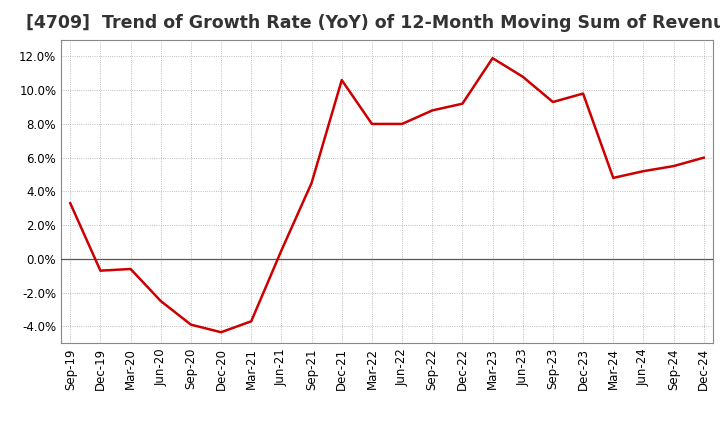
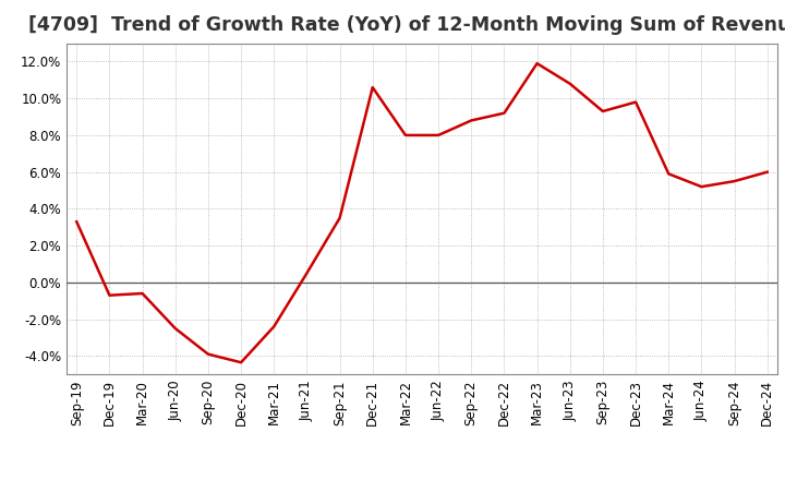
Mar-21: -3.7% -> -2.4%
Sep-21: 4.5% -> 3.5%
Mar-24: 4.8% -> 5.9%
